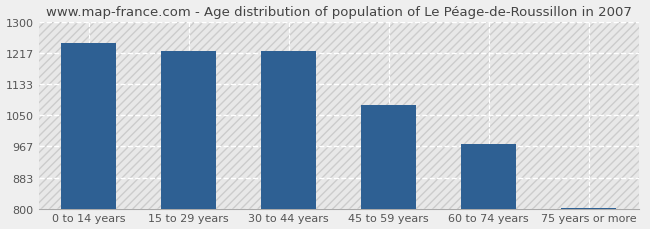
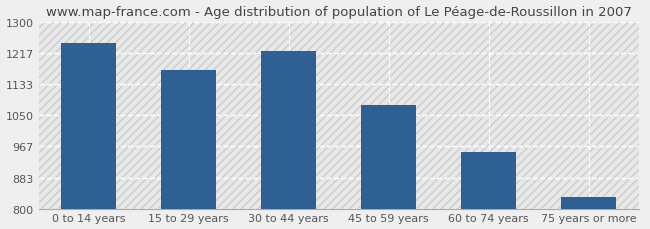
15 to 29 years: 1222 -> 1170
60 to 74 years: 972 -> 950
75 years or more: 802 -> 830
